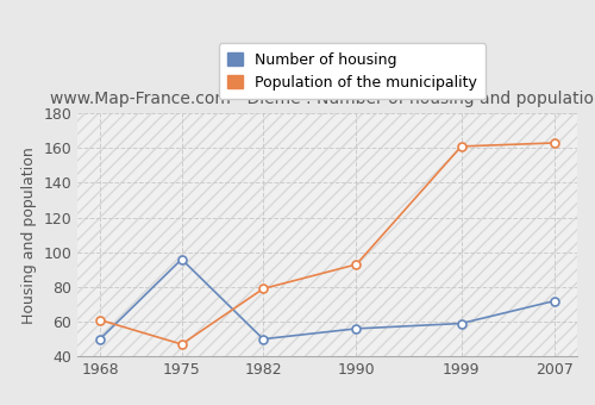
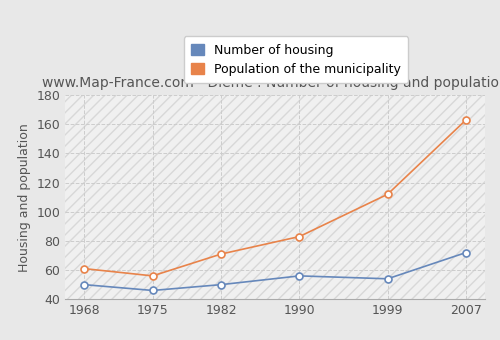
Number of housing/1975: 96 -> 46
Population of the municipality/1975: 47 -> 56
Population of the municipality/1982: 79 -> 71
Population of the municipality/1990: 93 -> 83
Number of housing/1999: 59 -> 54
Population of the municipality/1999: 161 -> 112
